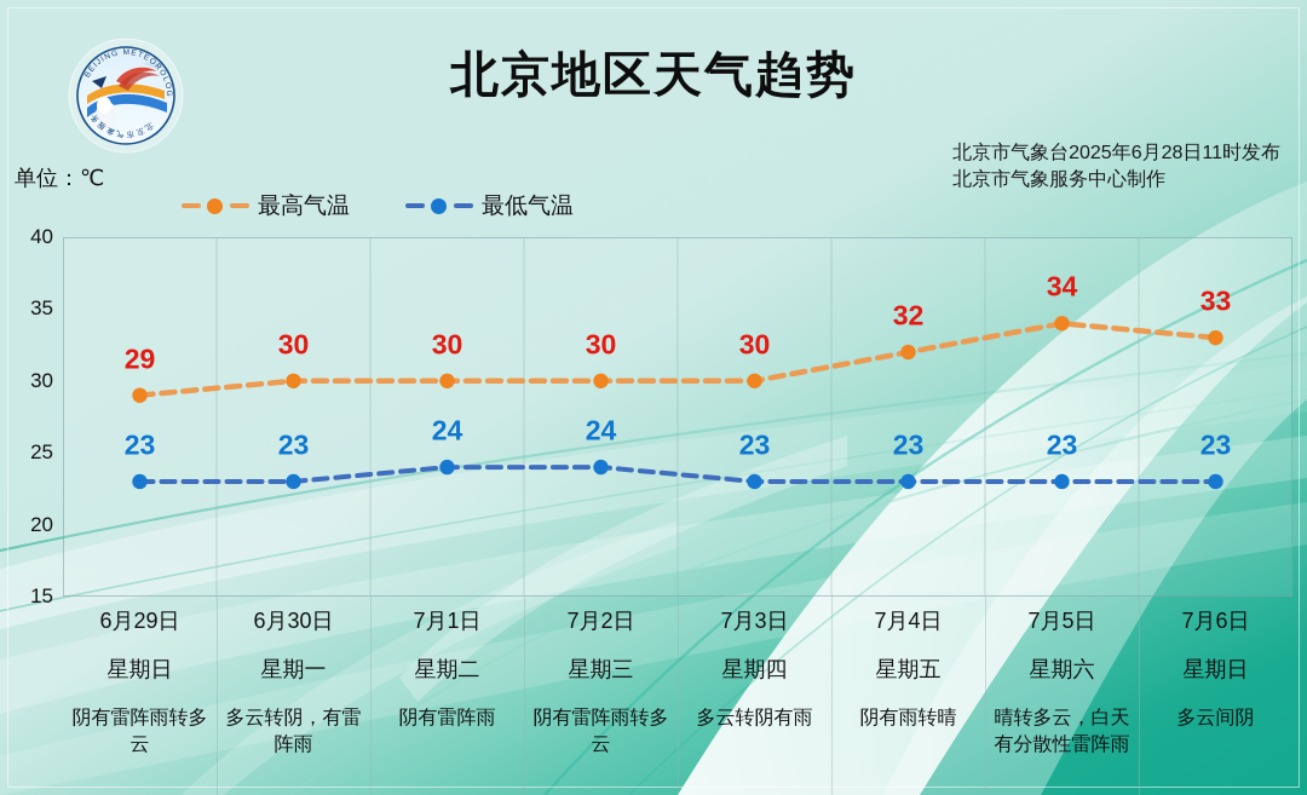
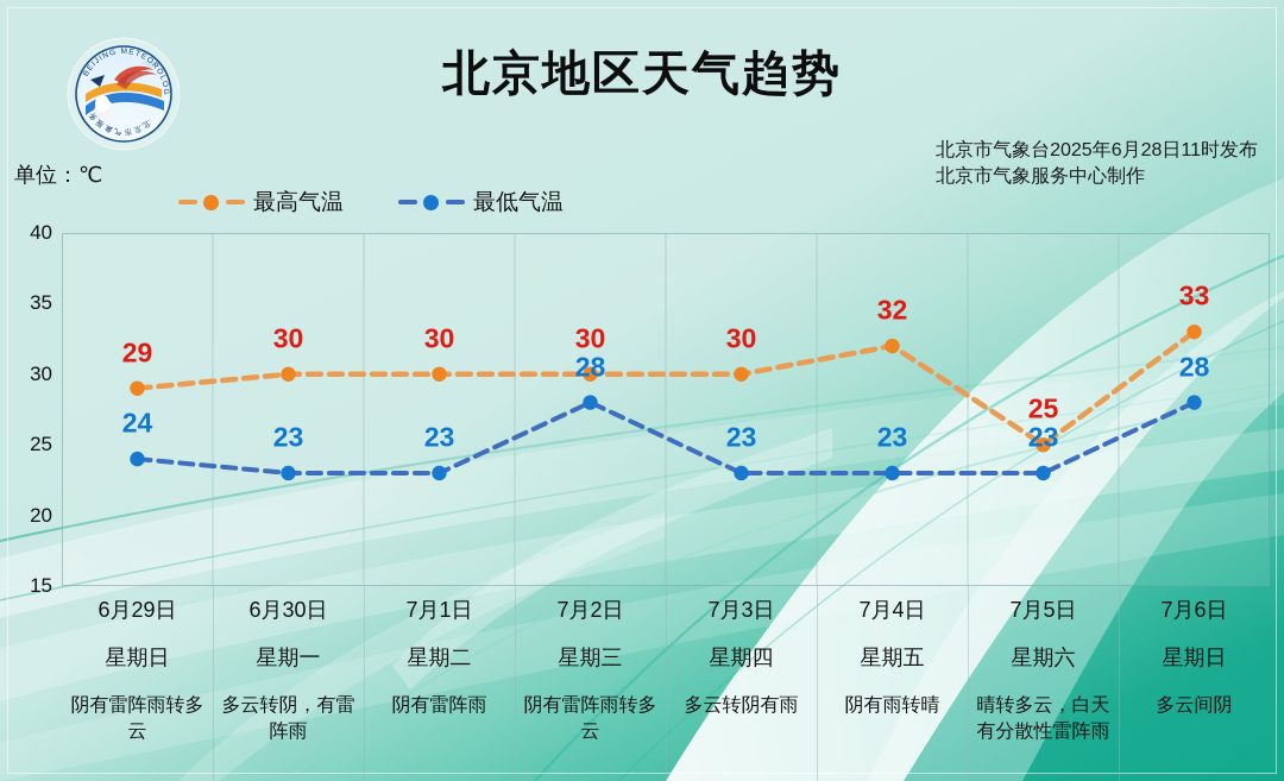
最低气温/6月29日: 23 -> 24
最低气温/7月1日: 24 -> 23
最低气温/7月2日: 24 -> 28
最高气温/7月5日: 34 -> 25
最低气温/7月6日: 23 -> 28
